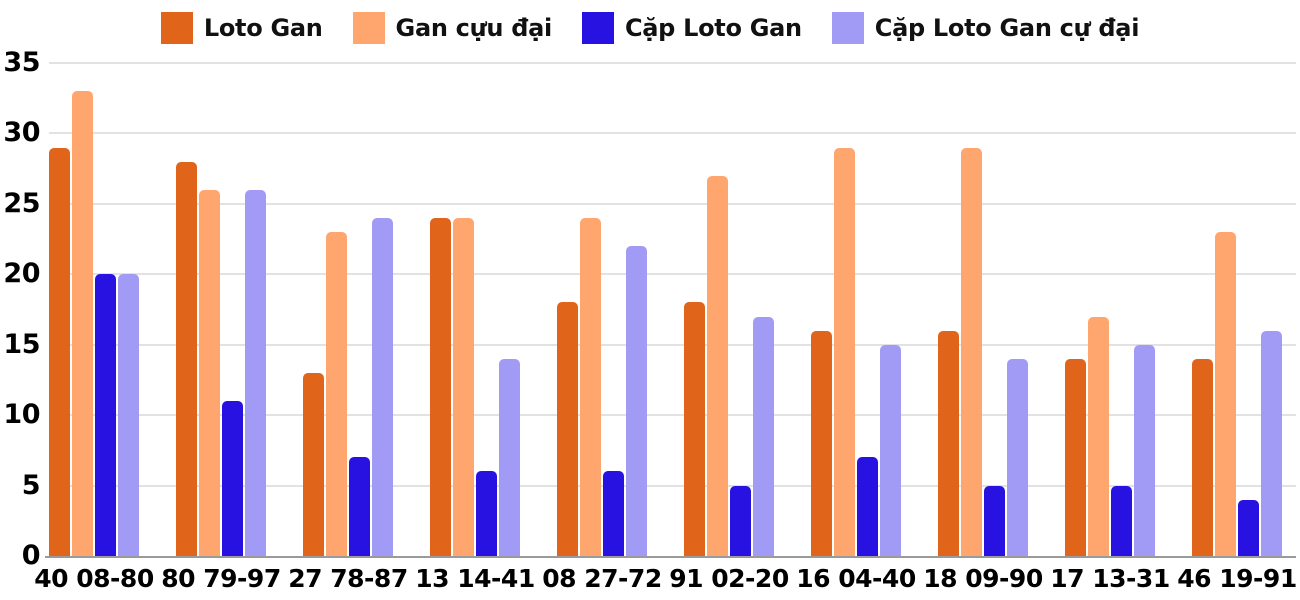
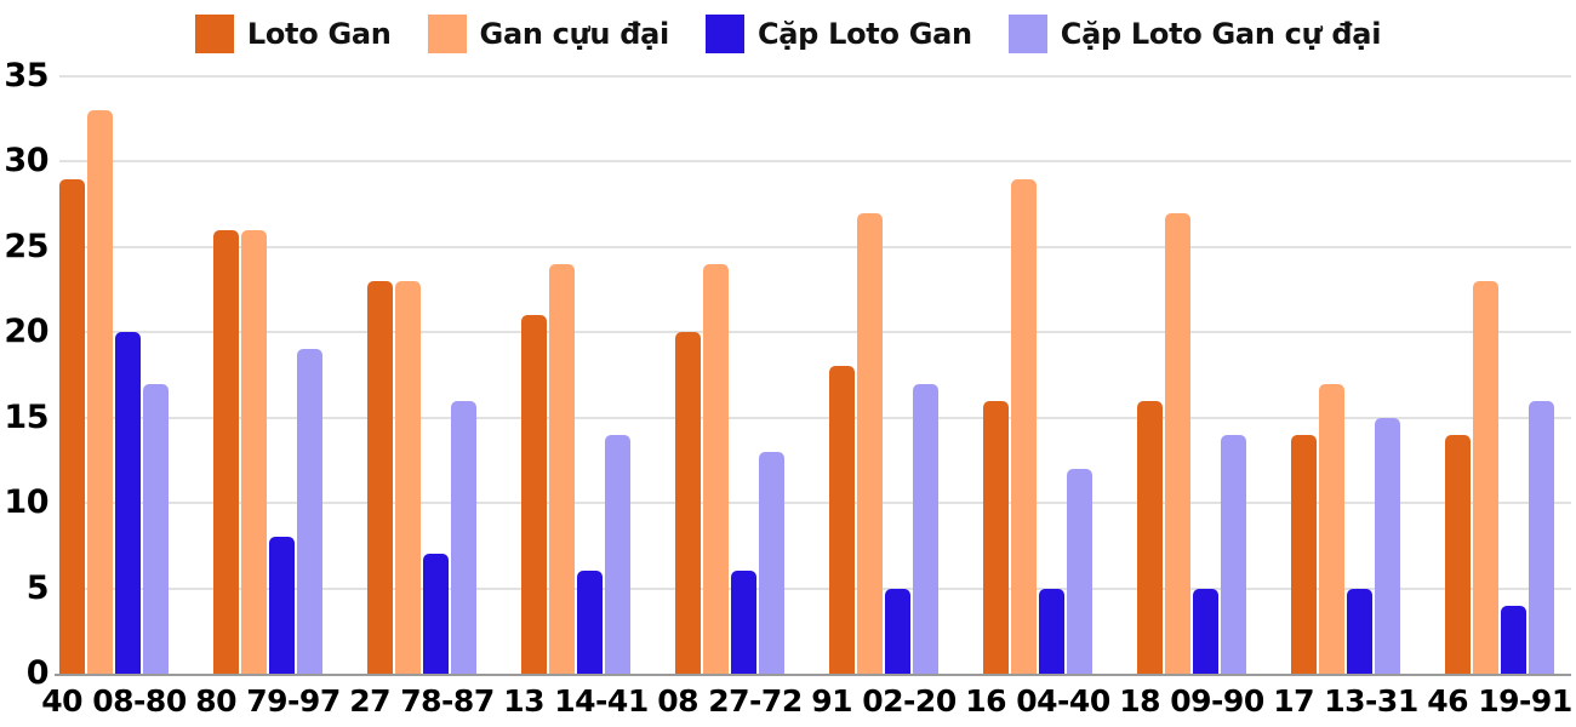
Cặp Loto Gan cự đại/40 08-80: 20 -> 17
Loto Gan/80 79-97: 28 -> 26
Cặp Loto Gan/80 79-97: 11 -> 8
Cặp Loto Gan cự đại/80 79-97: 26 -> 19
Loto Gan/27 78-87: 13 -> 23
Cặp Loto Gan cự đại/27 78-87: 24 -> 16
Loto Gan/13 14-41: 24 -> 21
Loto Gan/08 27-72: 18 -> 20
Cặp Loto Gan cự đại/08 27-72: 22 -> 13
Cặp Loto Gan/16 04-40: 7 -> 5
Cặp Loto Gan cự đại/16 04-40: 15 -> 12
Gan cựu đại/18 09-90: 29 -> 27
